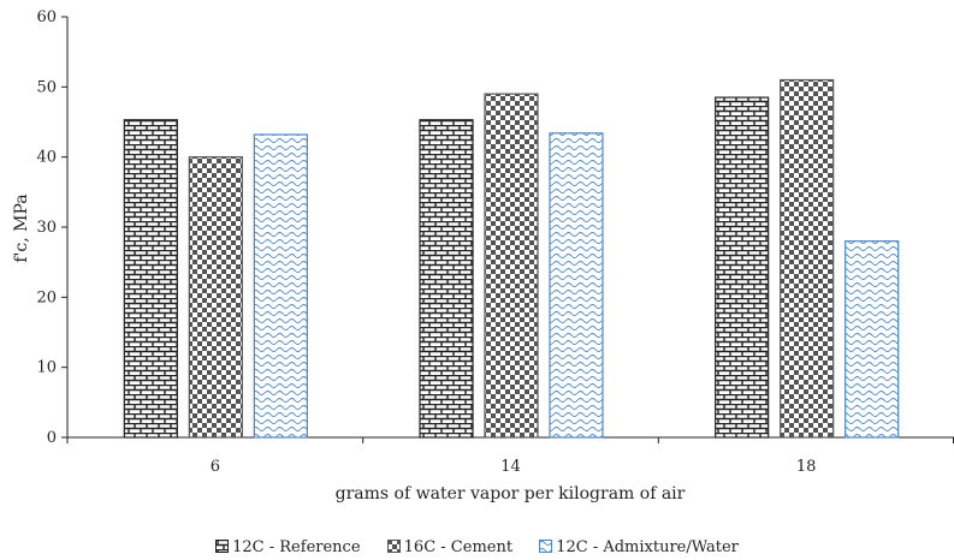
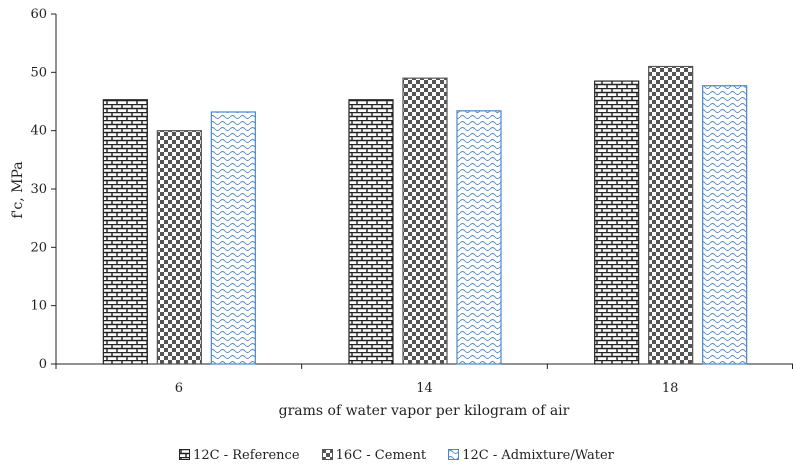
12C - Admixture/Water/18: 28 -> 48
